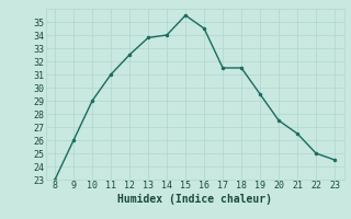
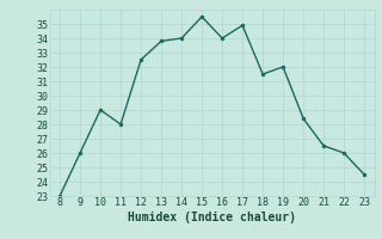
11: 31.0 -> 28.0
16: 34.5 -> 34.0
17: 31.5 -> 34.9
19: 29.5 -> 32.0
20: 27.5 -> 28.4
22: 25.0 -> 26.0
